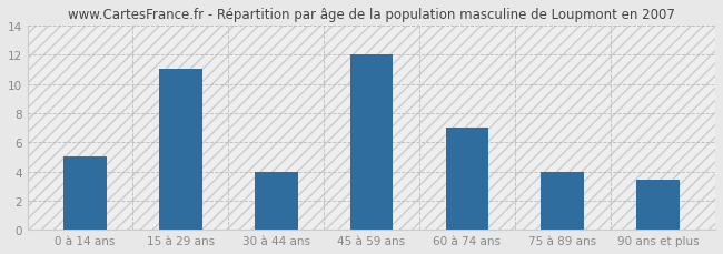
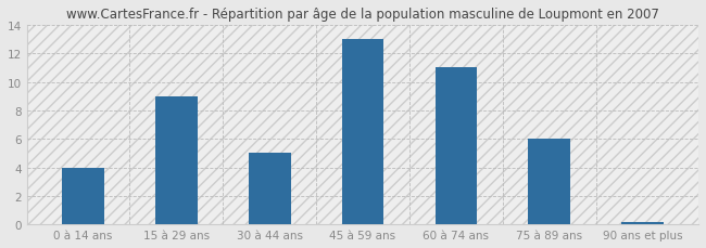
0 à 14 ans: 5.0 -> 4.0
15 à 29 ans: 11.0 -> 9.0
30 à 44 ans: 4.0 -> 5.0
45 à 59 ans: 12.0 -> 13.0
60 à 74 ans: 7.0 -> 11.0
75 à 89 ans: 4.0 -> 6.0
90 ans et plus: 3.4 -> 0.2
